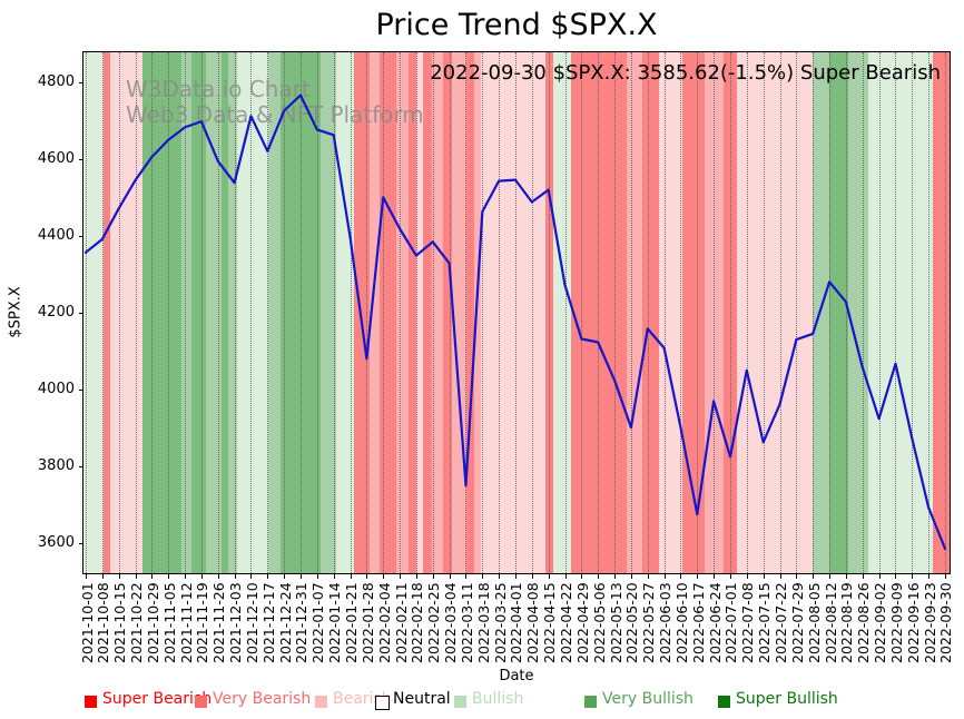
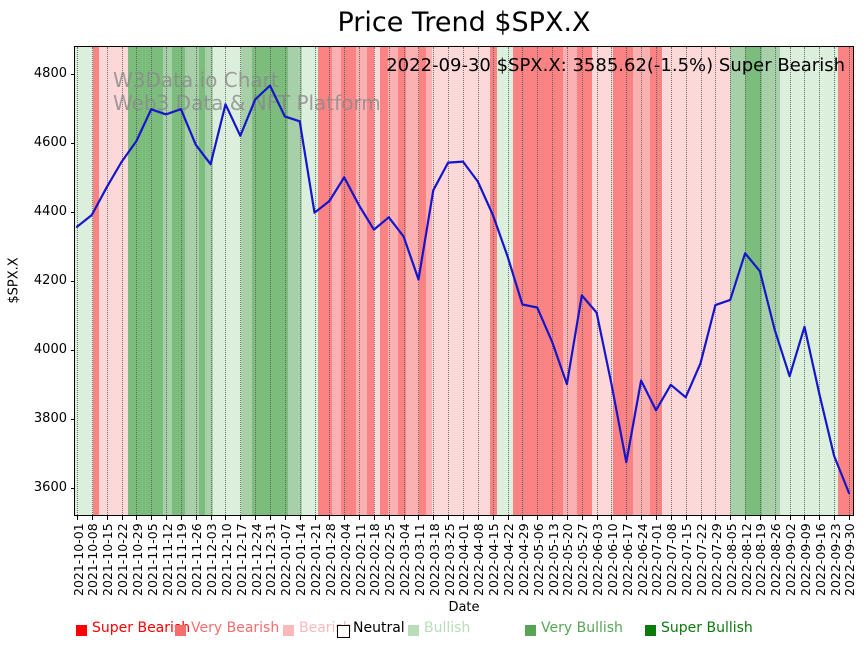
2021-11-05: 4650 -> 4700
2022-01-28: 4080 -> 4430
2022-03-11: 3750 -> 4200
2022-04-15: 4520 -> 4390
2022-06-24: 3970 -> 3910
2022-07-08: 4050 -> 3900
